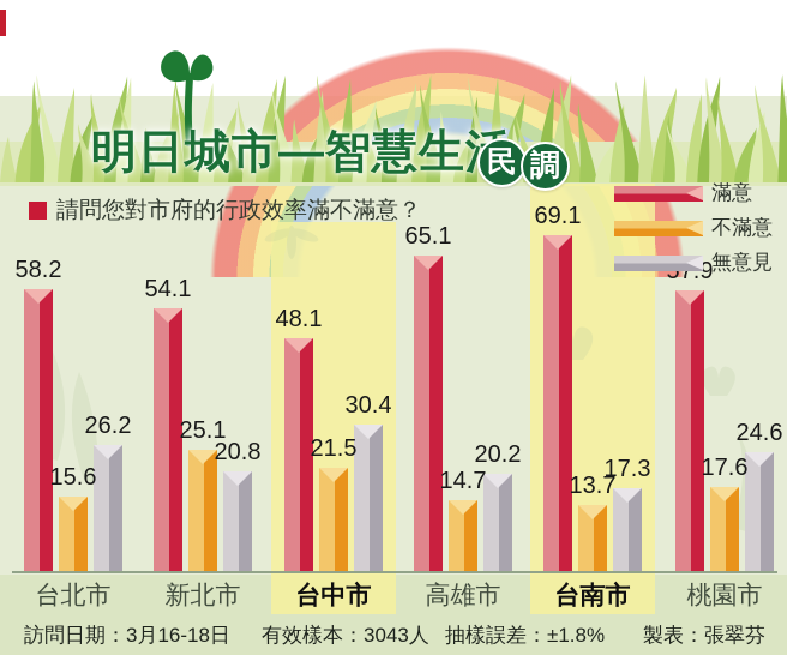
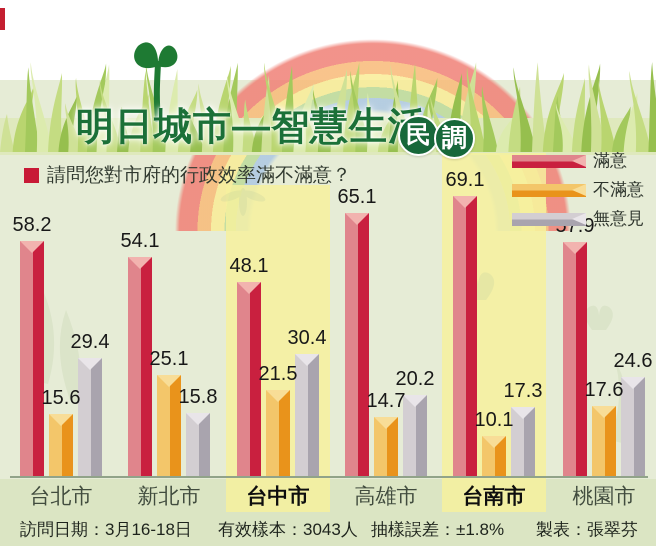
無意見/台北市: 26.2 -> 29.4
無意見/新北市: 20.8 -> 15.8
不滿意/台南市: 13.7 -> 10.1
